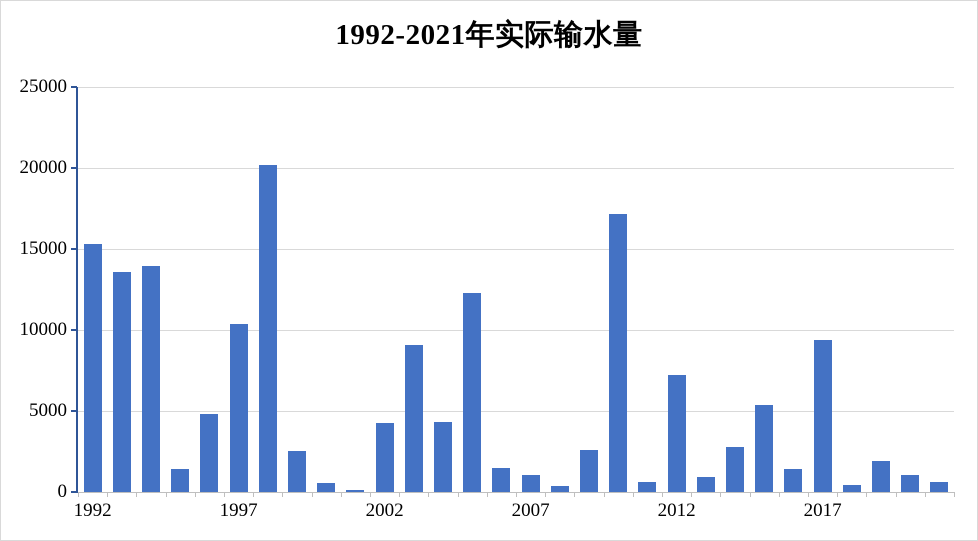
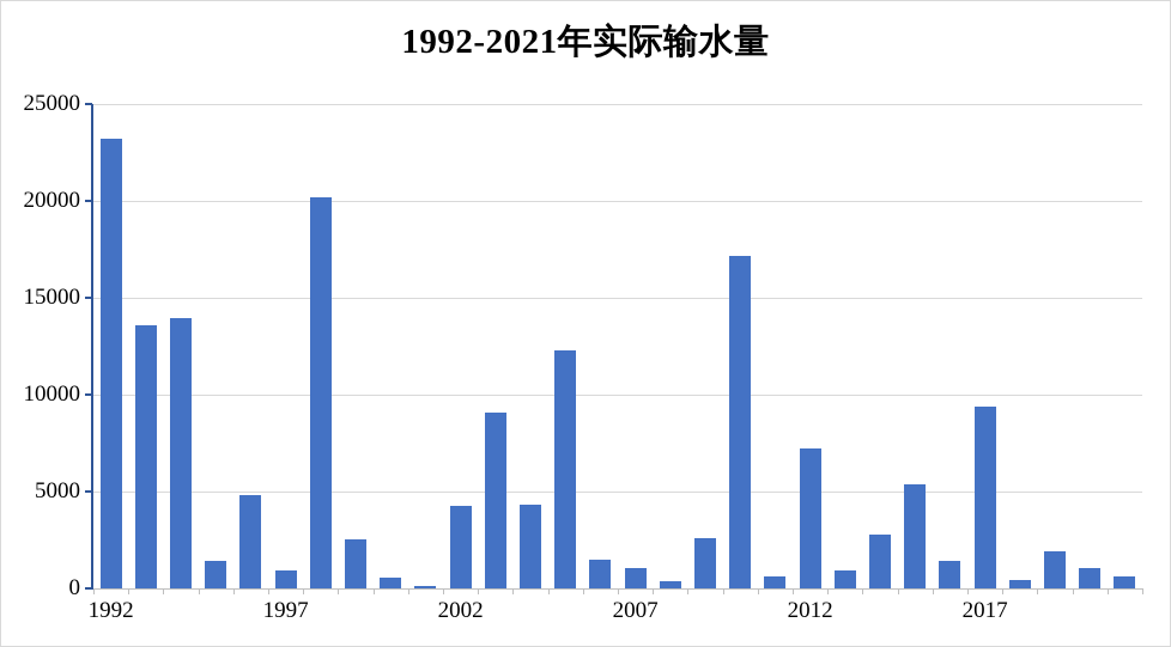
1992: 15300 -> 23200
1997: 10400 -> 1000
